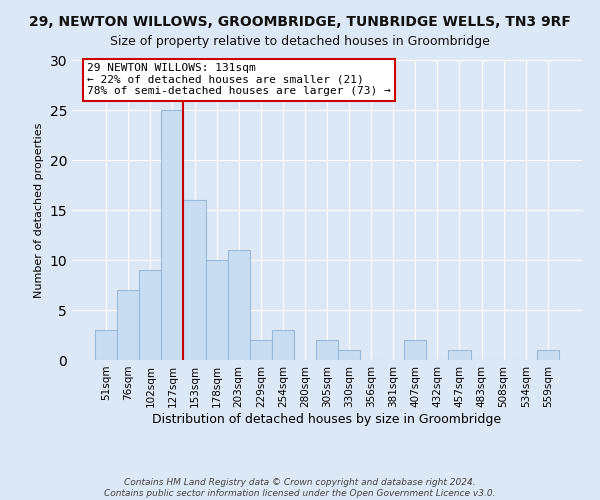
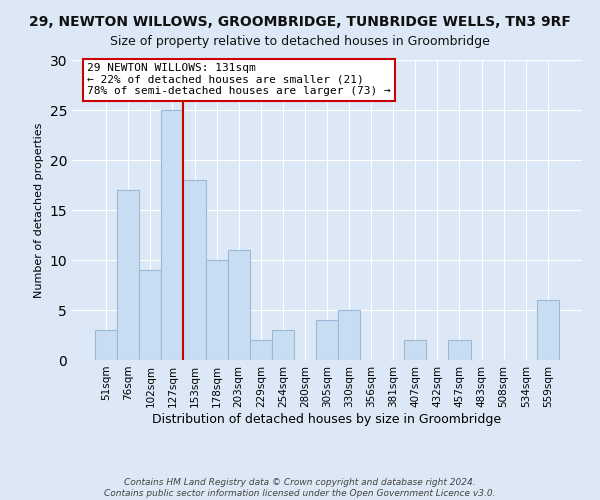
76sqm: 7 -> 17
153sqm: 16 -> 18
305sqm: 2 -> 4
330sqm: 1 -> 5
457sqm: 1 -> 2
559sqm: 1 -> 6
